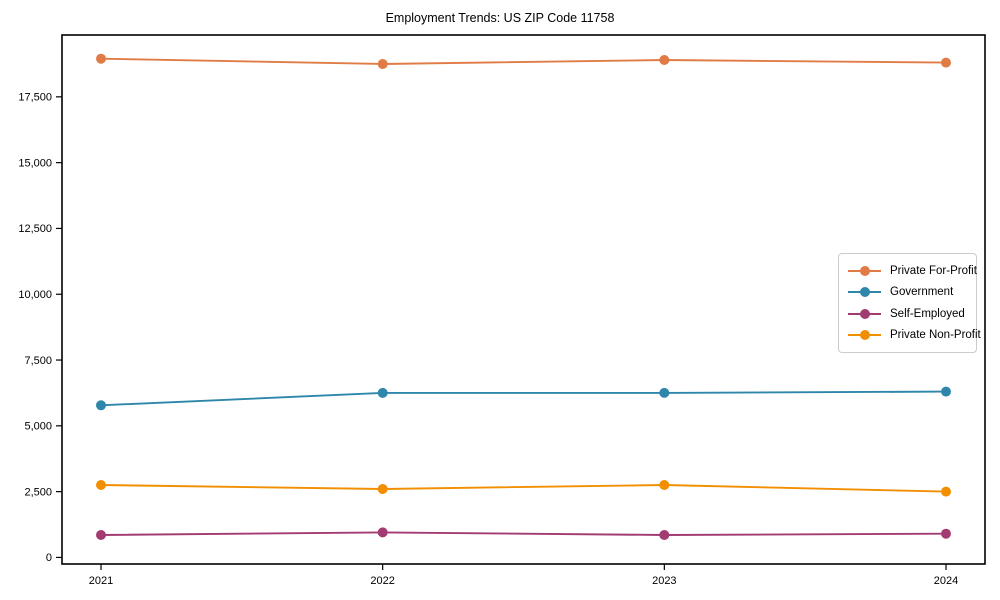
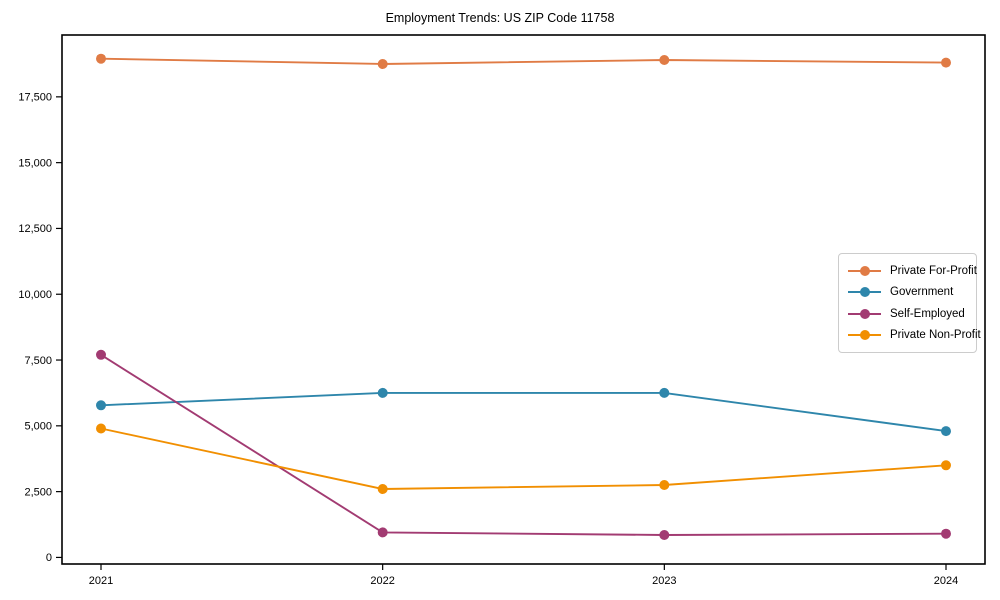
Self-Employed/2021: 800 -> 7700
Private Non-Profit/2021: 2800 -> 4900
Government/2024: 6300 -> 4800
Private Non-Profit/2024: 2500 -> 3500
